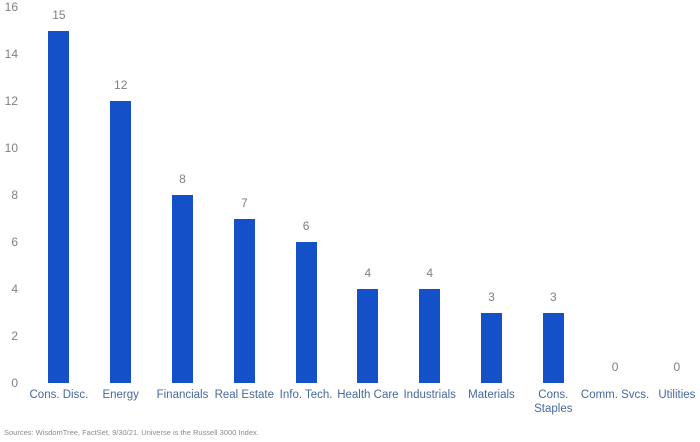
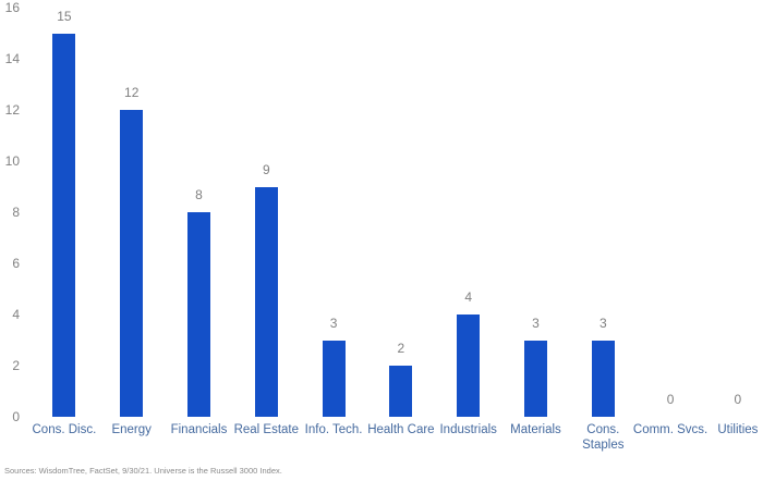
Real Estate: 7 -> 9
Info. Tech.: 6 -> 3
Health Care: 4 -> 2
